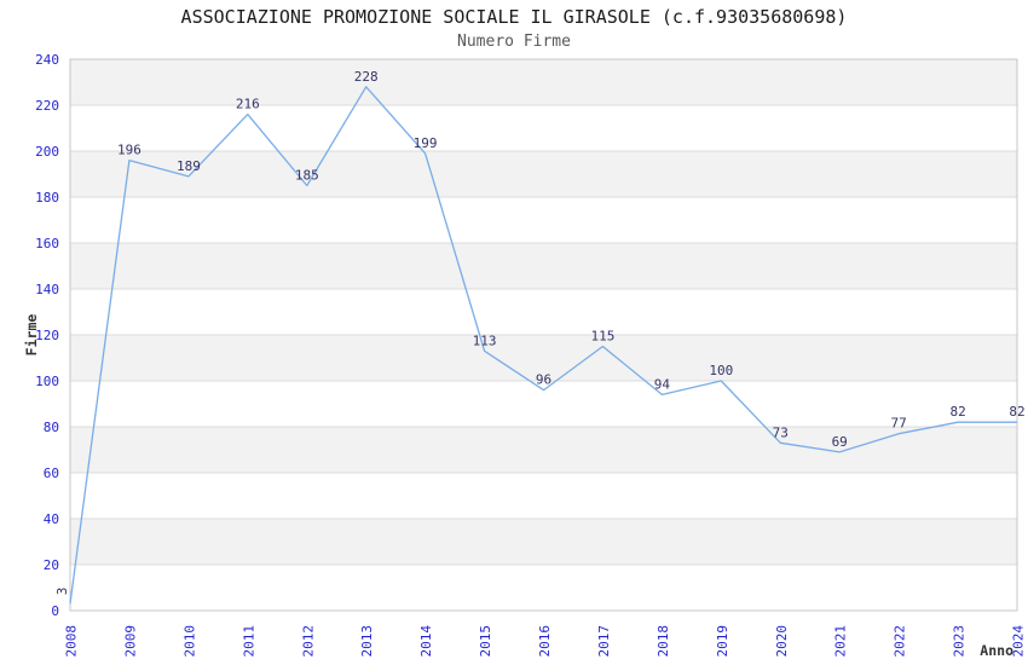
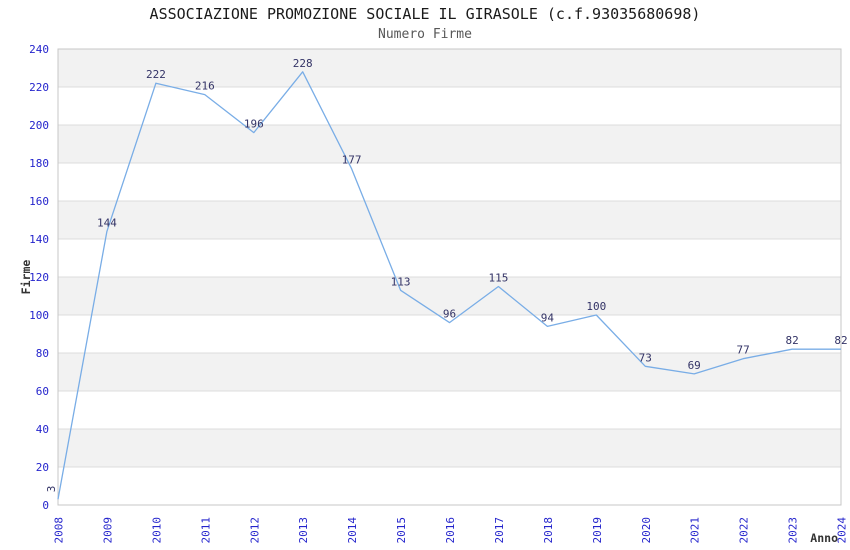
2009: 196 -> 144
2010: 189 -> 222
2012: 185 -> 196
2014: 199 -> 177
